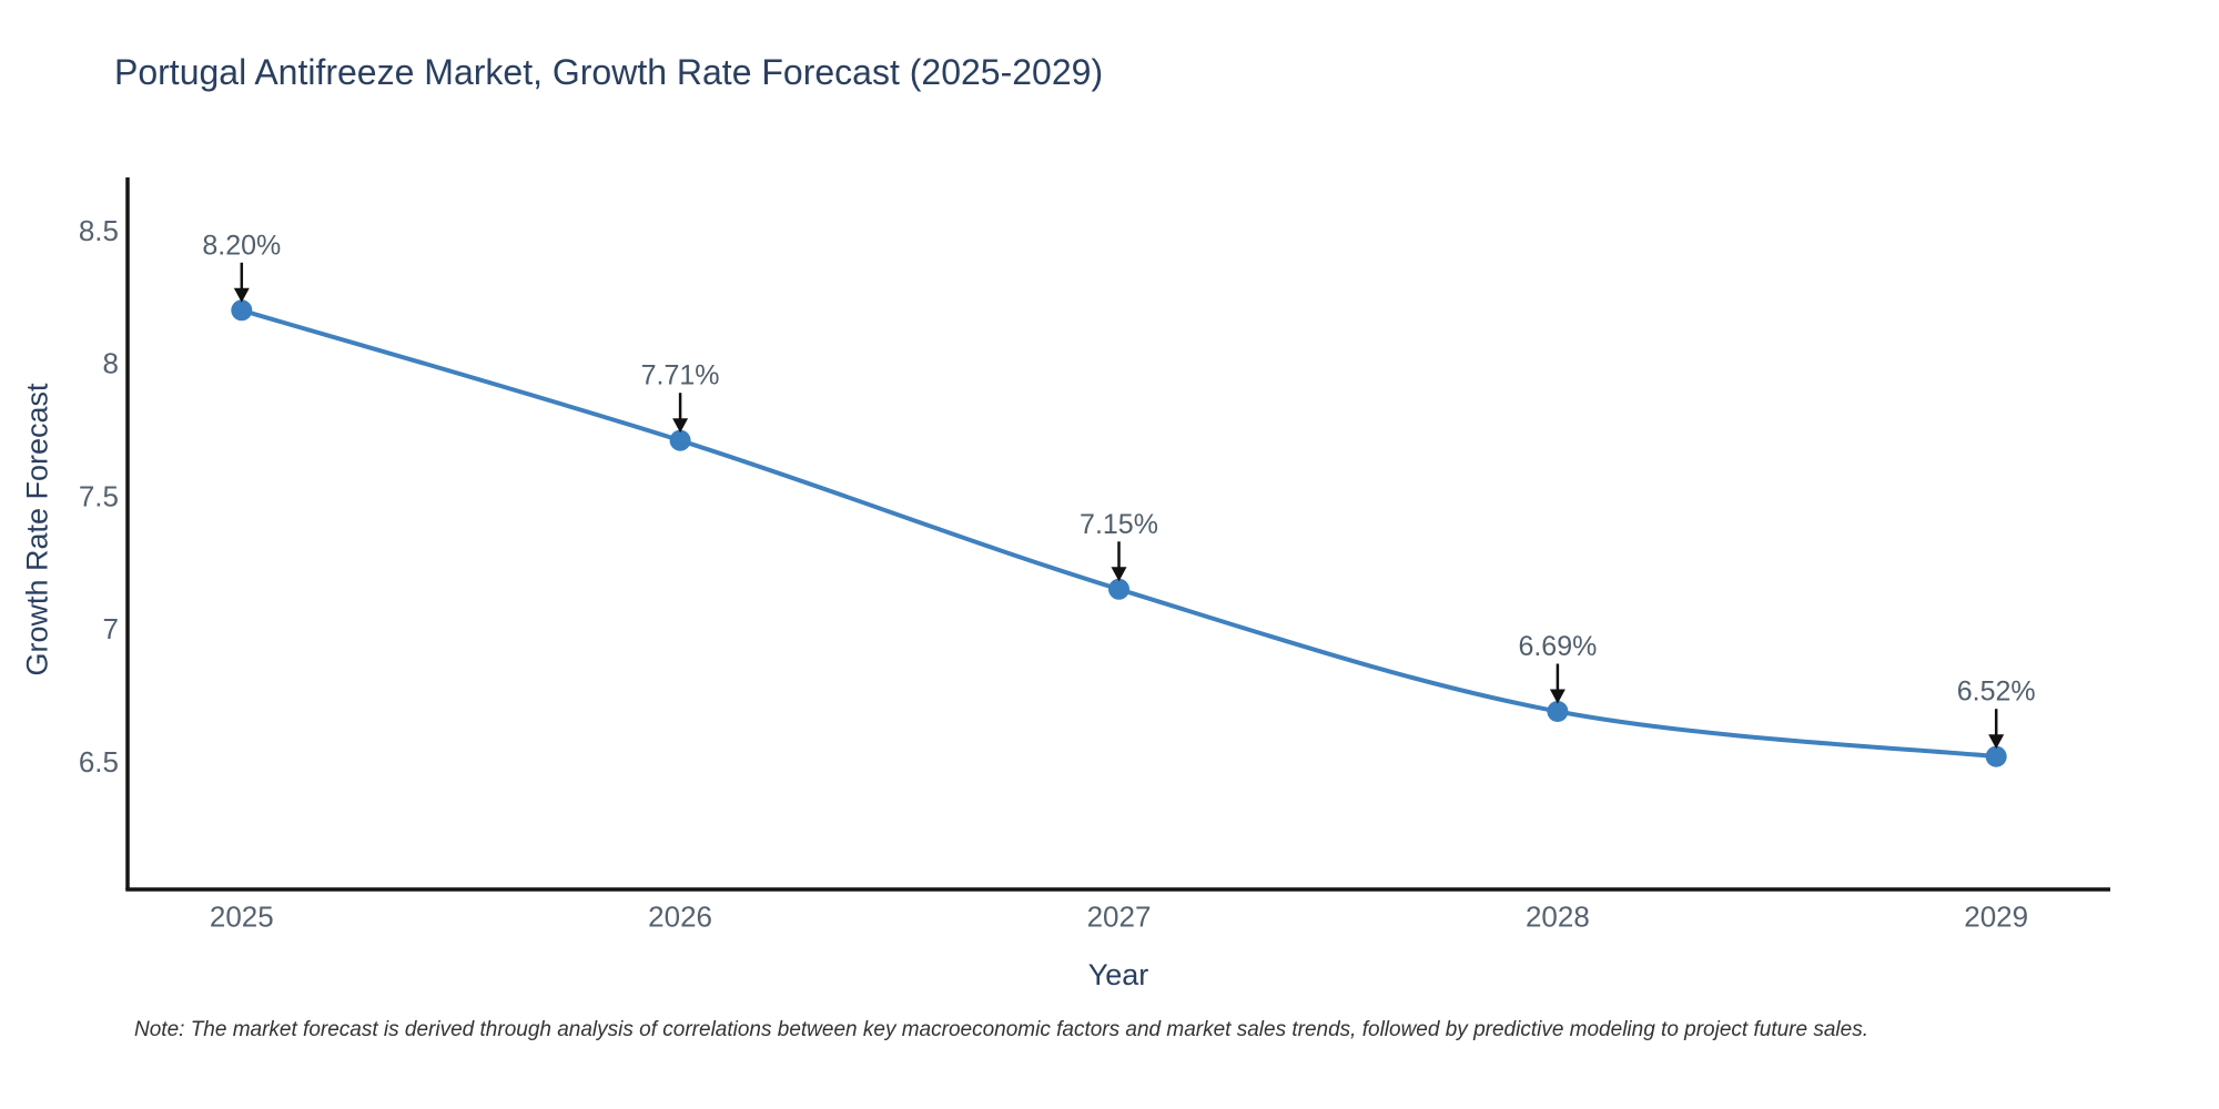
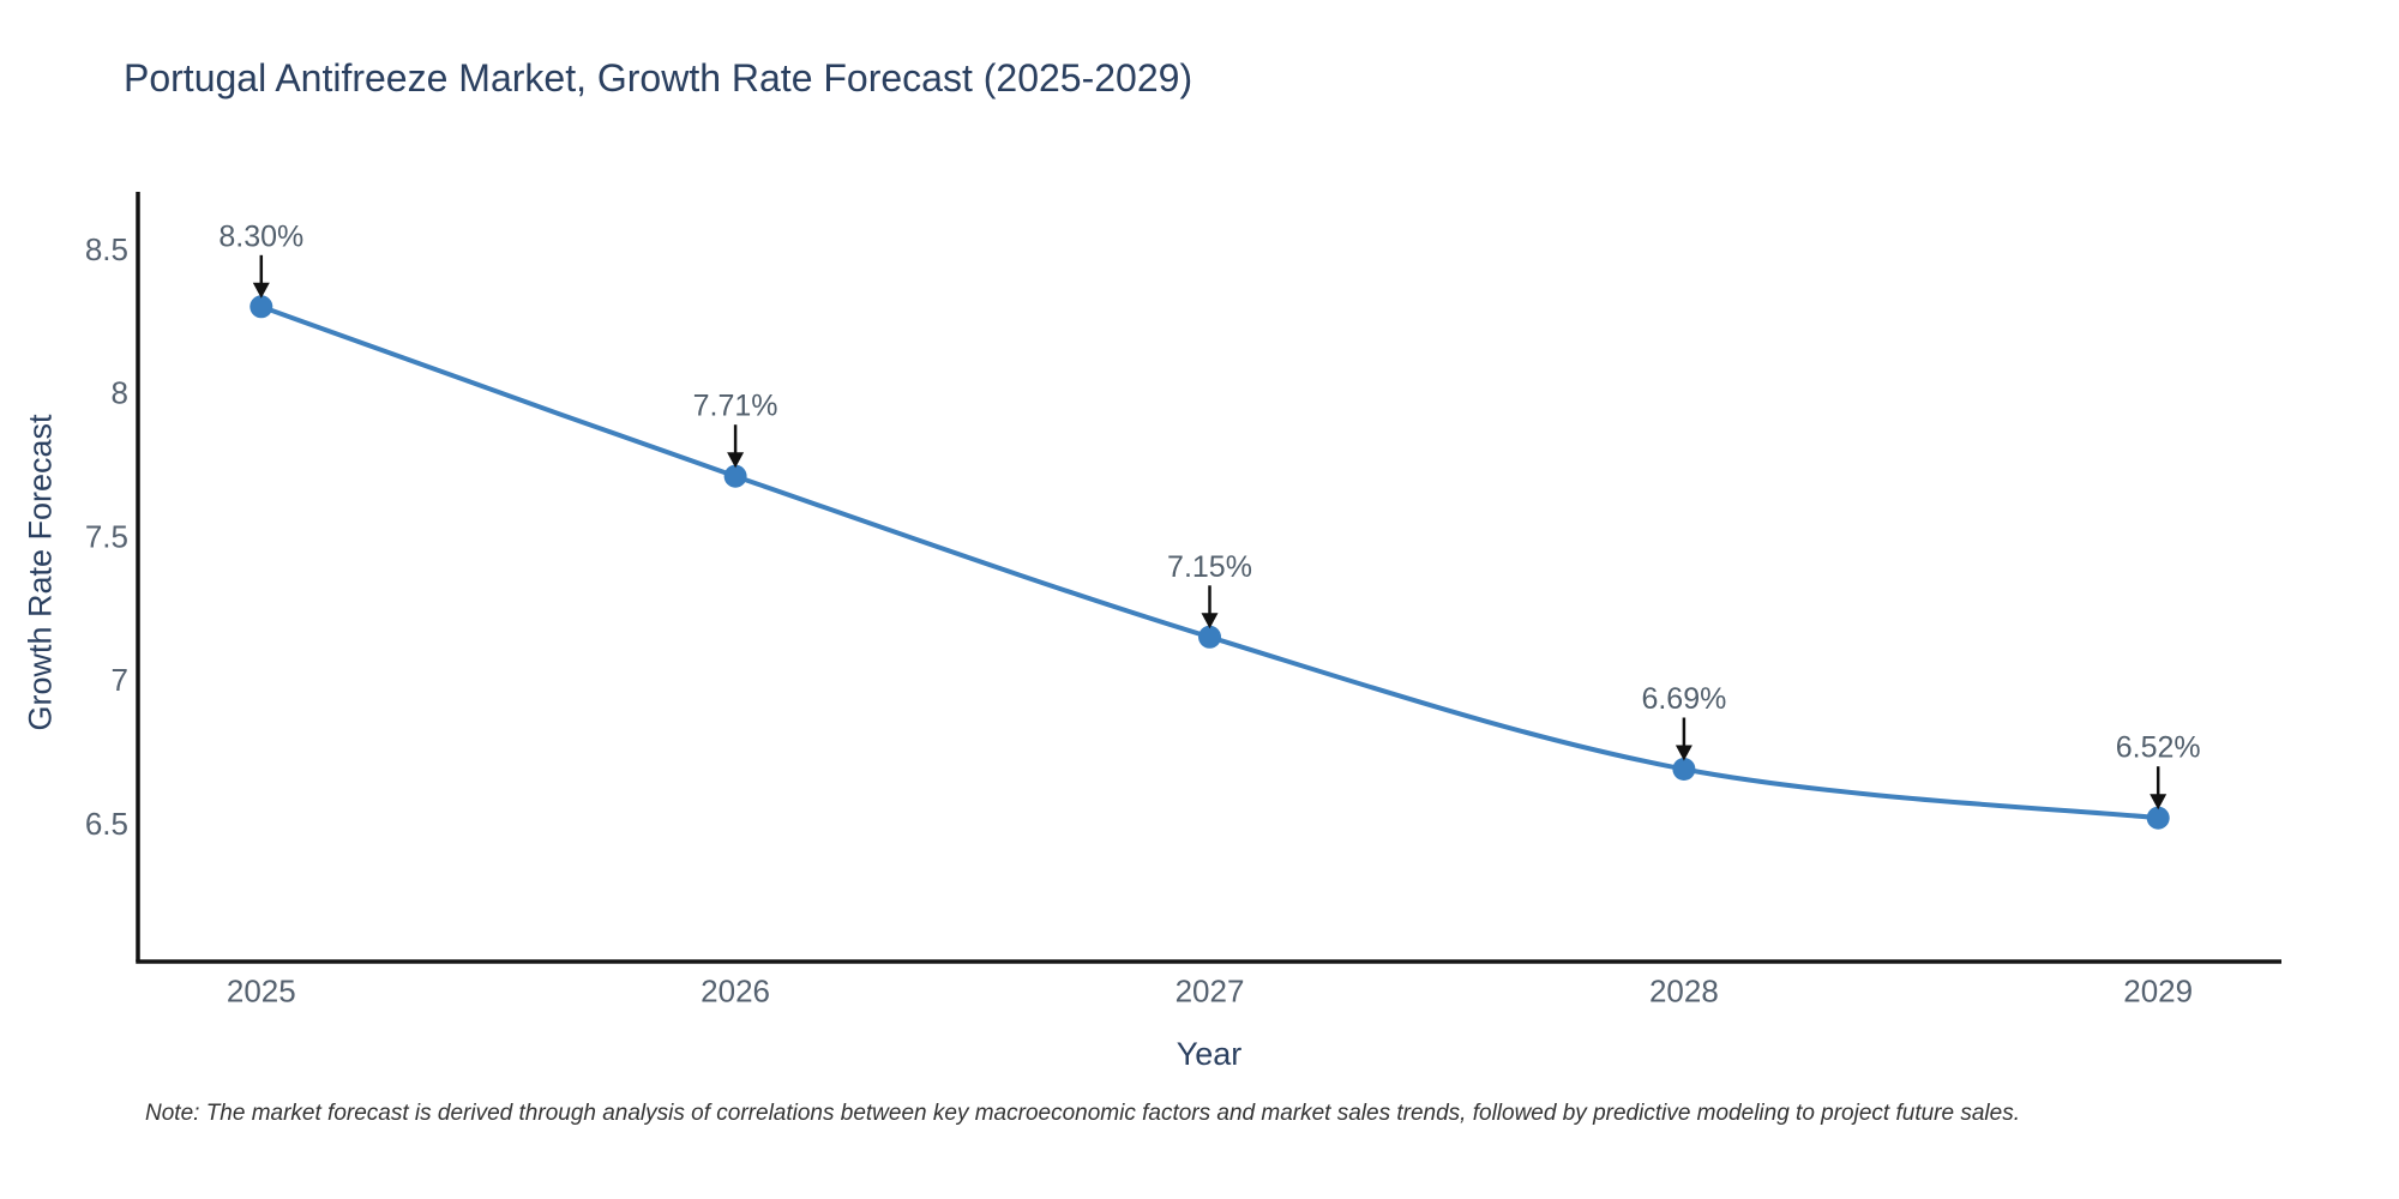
2025: 8.20% -> 8.30%
